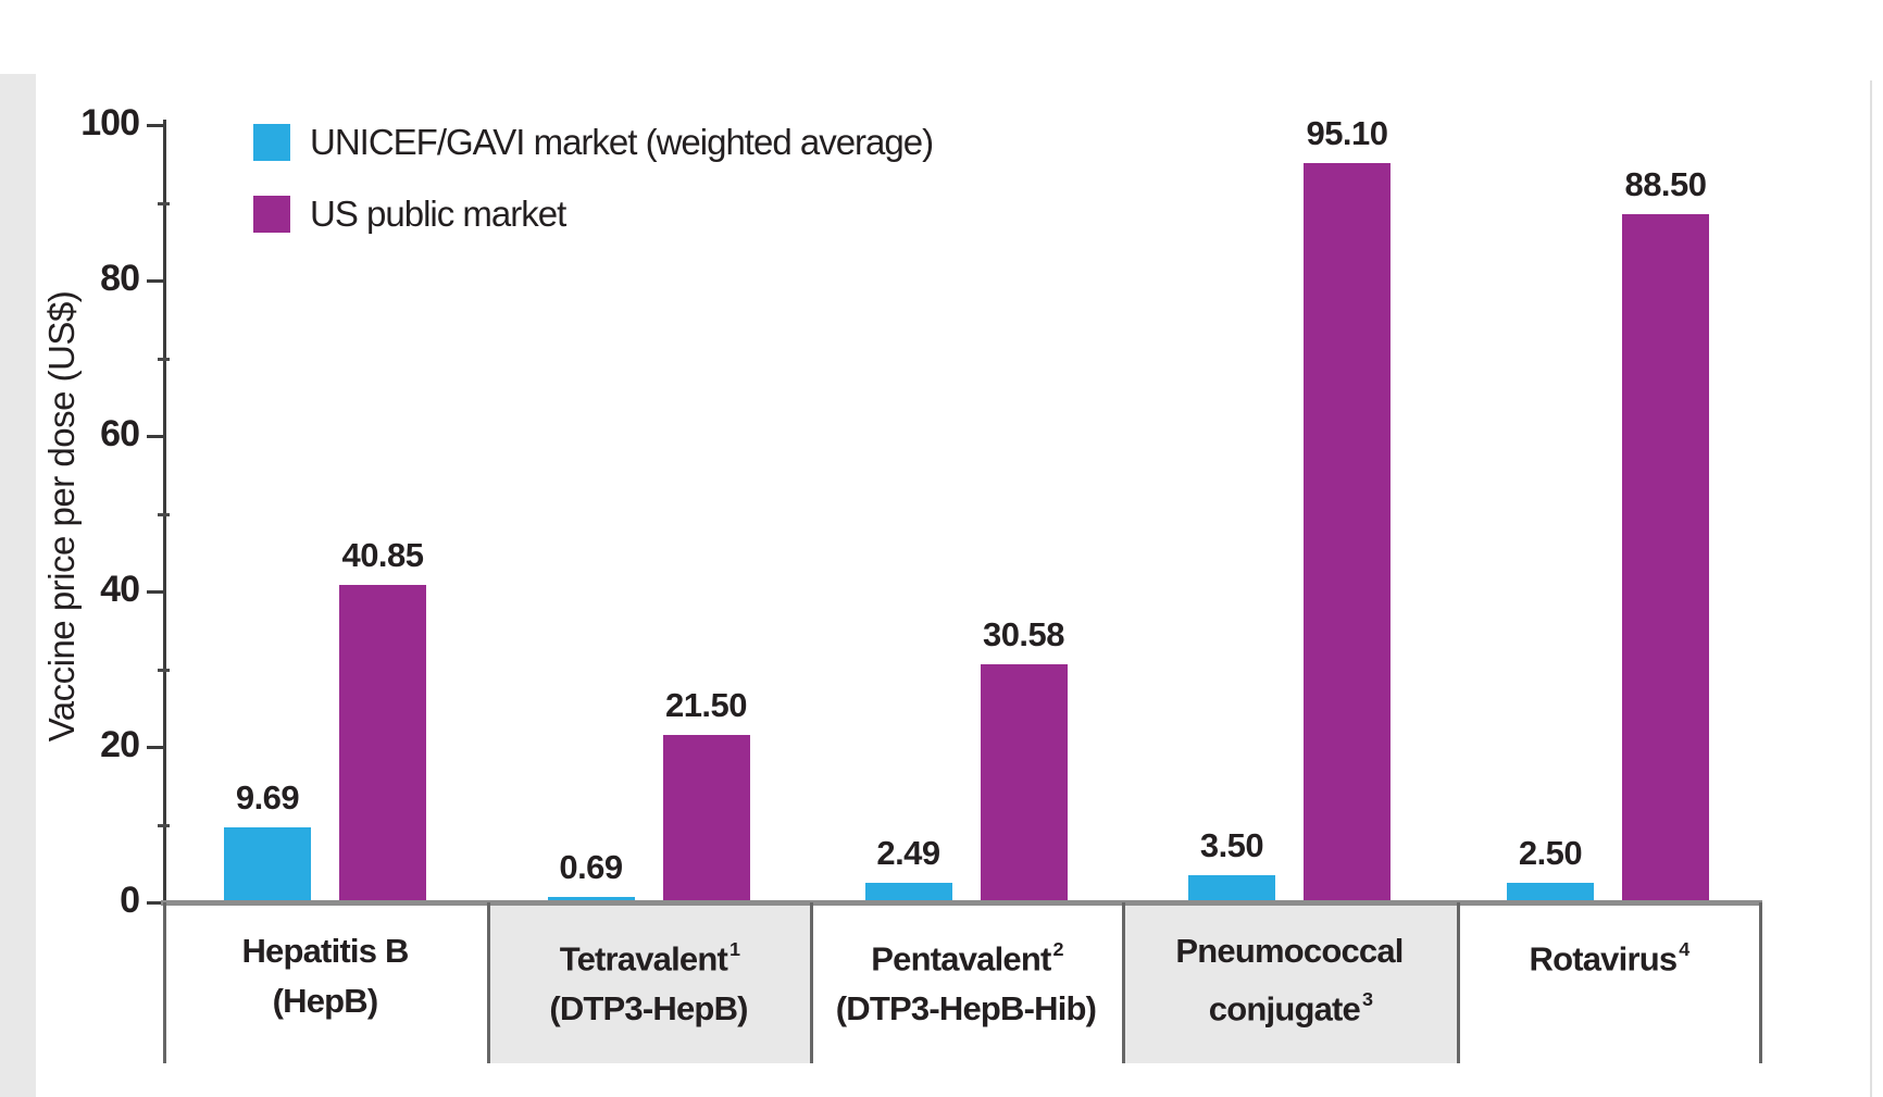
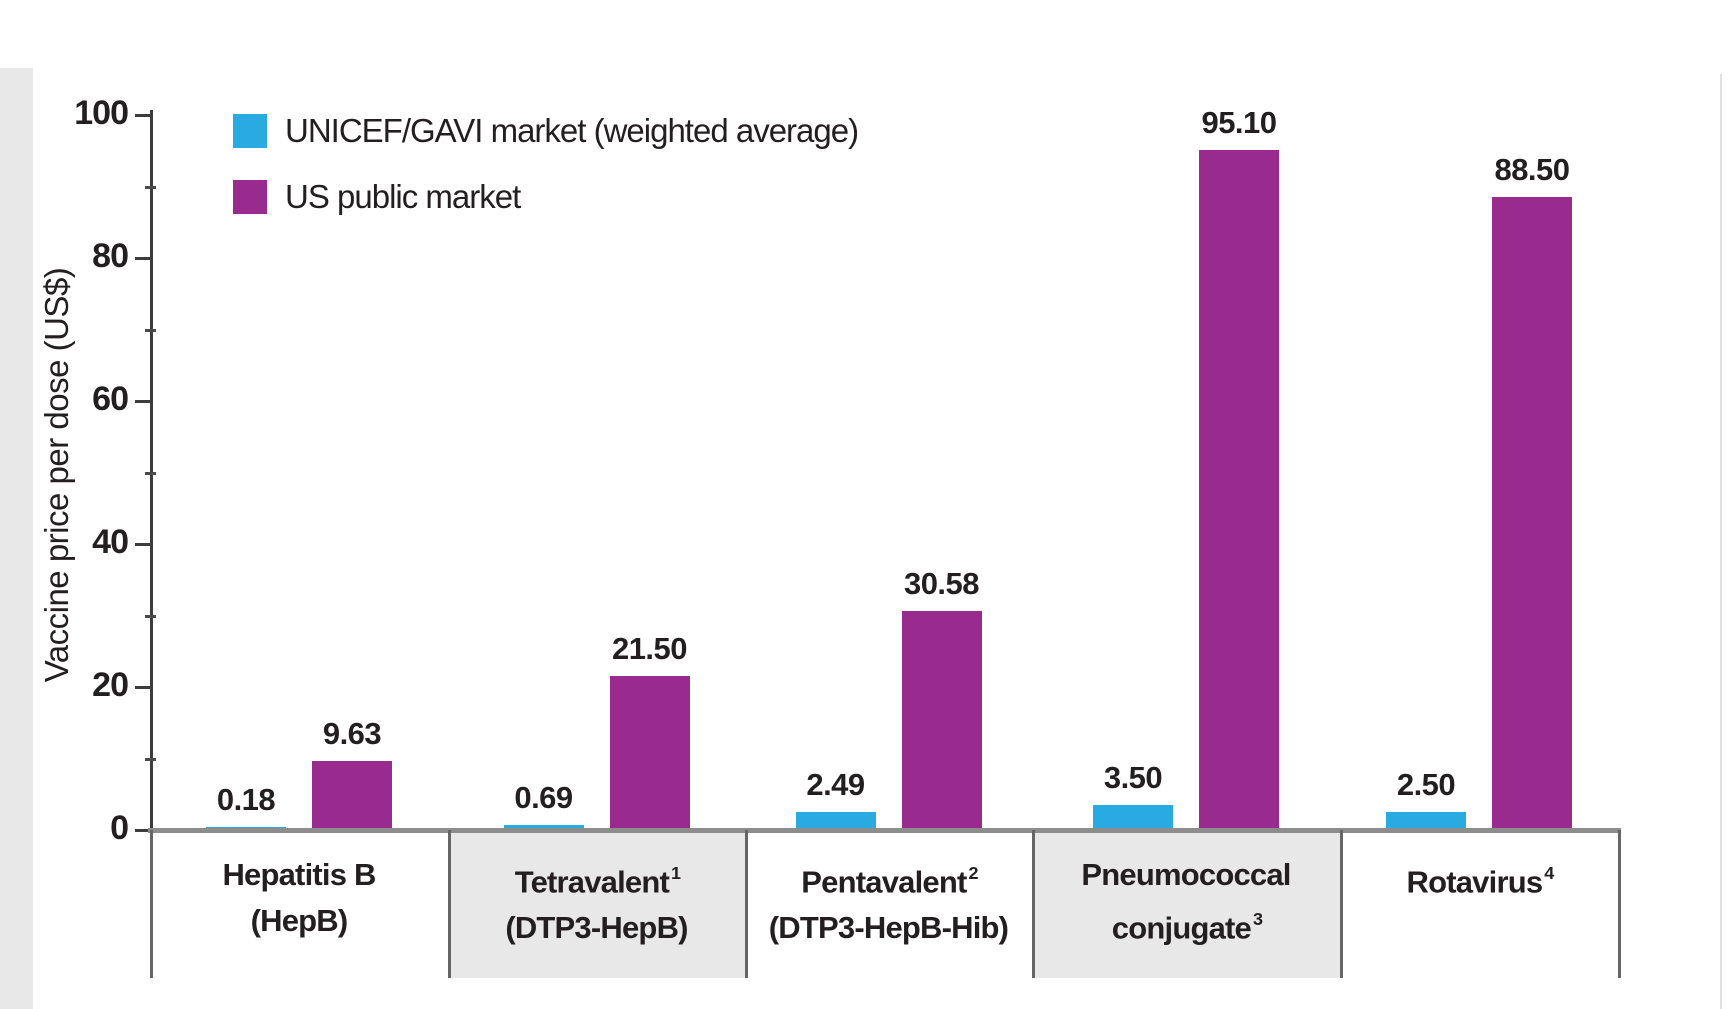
UNICEF/GAVI market (weighted average)/Hepatitis B (HepB): 9.69 -> 0.18
US public market/Hepatitis B (HepB): 40.85 -> 9.63
